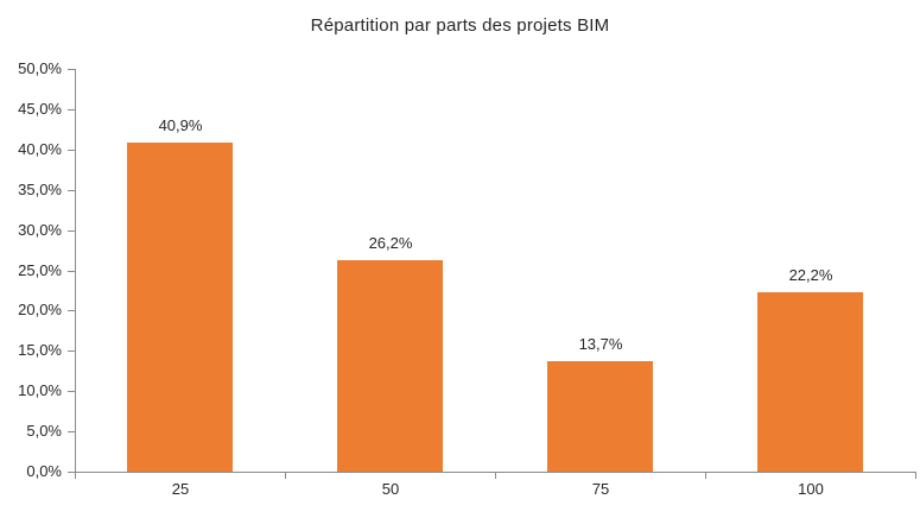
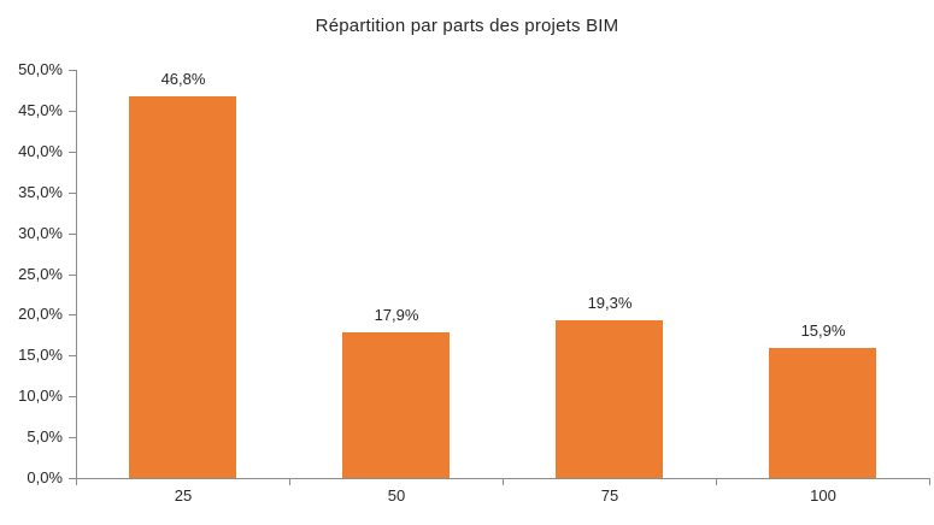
25: 40,9% -> 46,8%
50: 26,2% -> 17,9%
75: 13,7% -> 19,3%
100: 22,2% -> 15,9%
